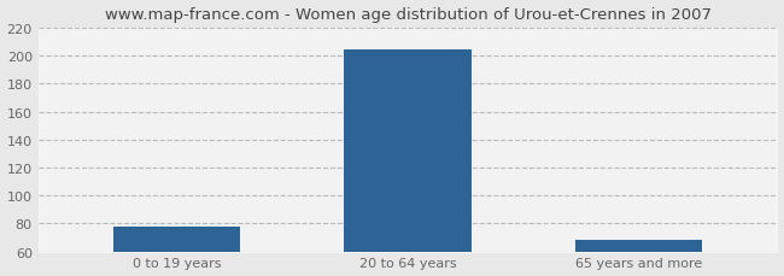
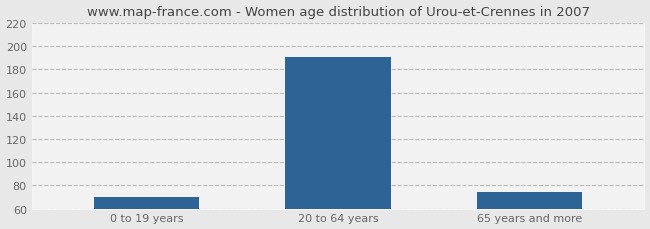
0 to 19 years: 78 -> 70
20 to 64 years: 204 -> 191
65 years and more: 68 -> 74
